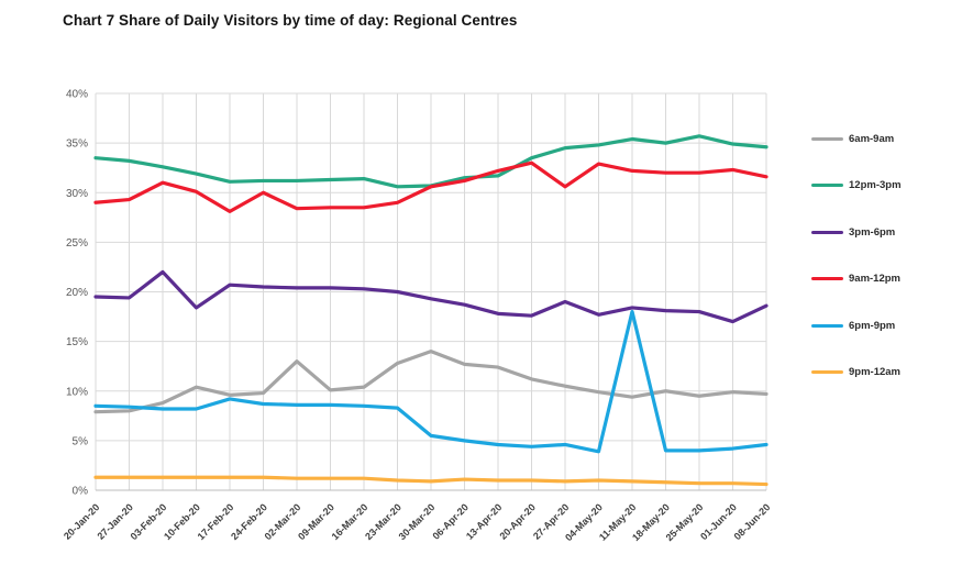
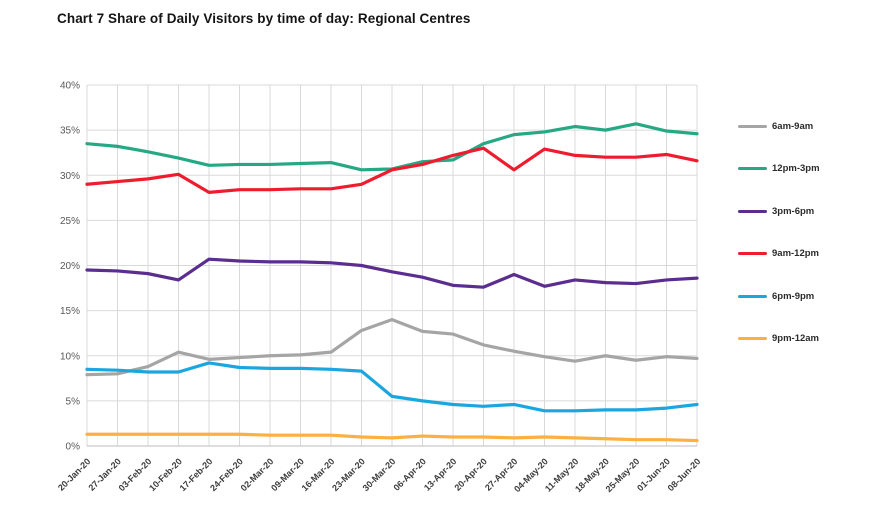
3pm-6pm/03-Feb-20: 22% -> 19%
9am-12pm/03-Feb-20: 31% -> 30%
9am-12pm/24-Feb-20: 30% -> 28%
6am-9am/02-Mar-20: 13% -> 10%
6pm-9pm/11-May-20: 18% -> 4%
3pm-6pm/01-Jun-20: 17% -> 18%
